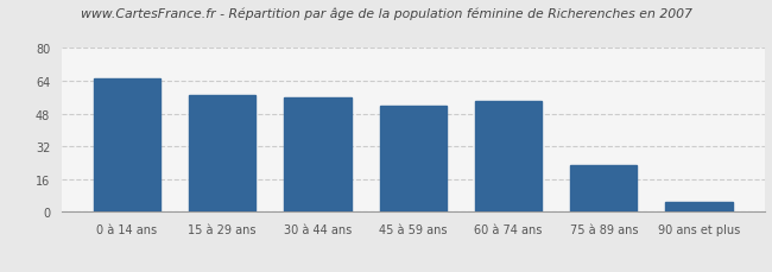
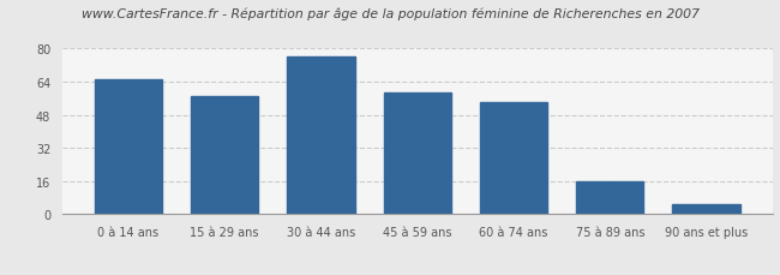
30 à 44 ans: 56 -> 76
45 à 59 ans: 52 -> 59
75 à 89 ans: 23 -> 16
